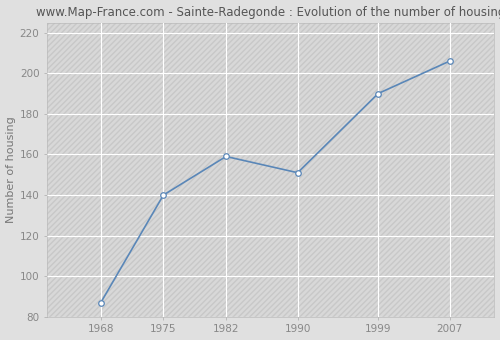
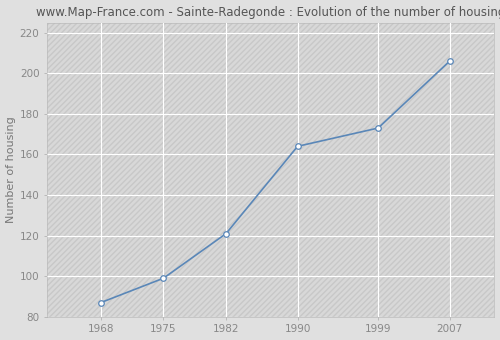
1975: 140 -> 99
1982: 159 -> 121
1990: 151 -> 164
1999: 190 -> 173
